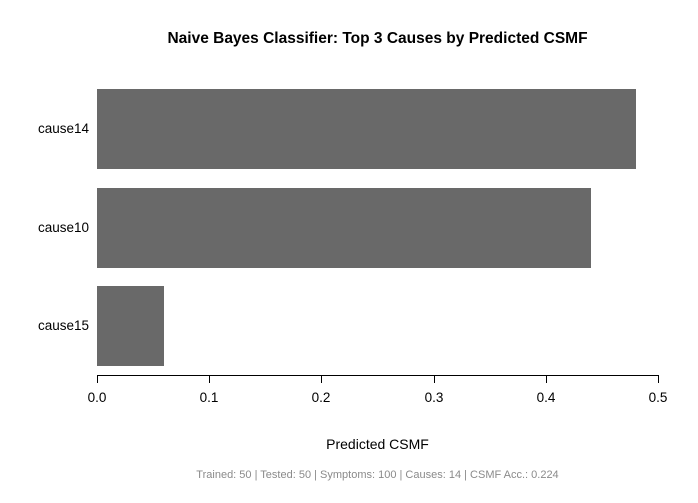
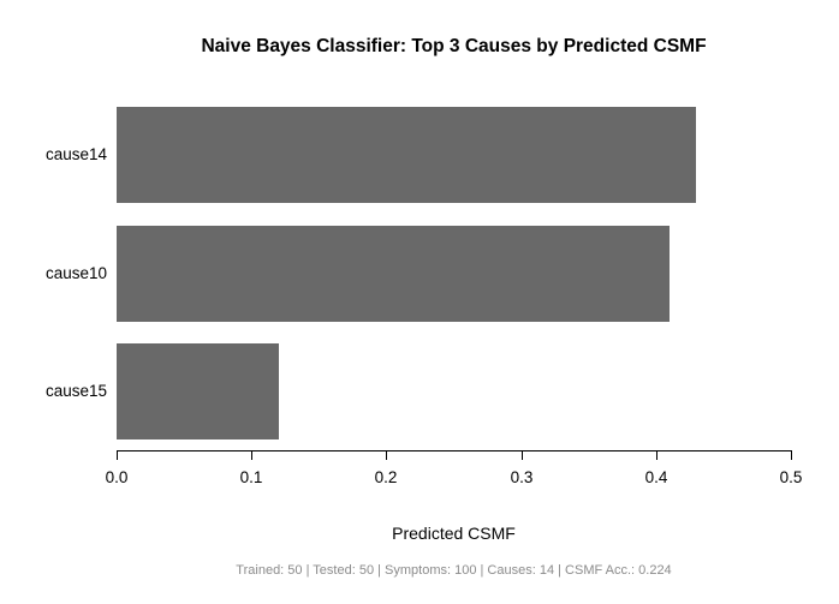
cause14: 0.48 -> 0.43
cause10: 0.44 -> 0.41
cause15: 0.06 -> 0.12
